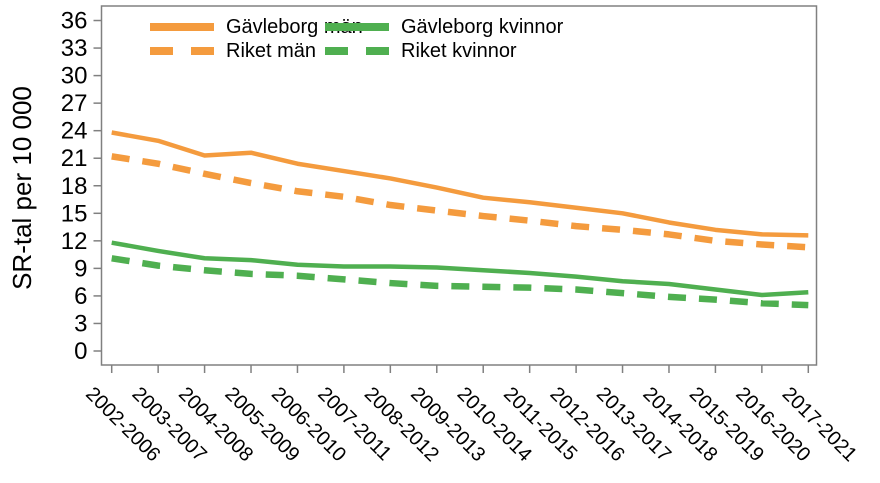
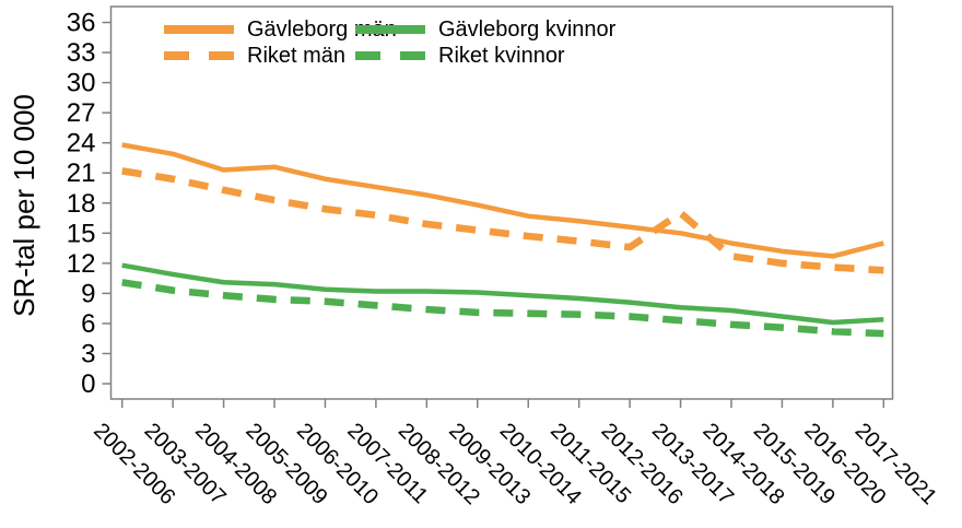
Riket män/2013-2017: 13 -> 17
Gävleborg män/2017-2021: 13 -> 14
